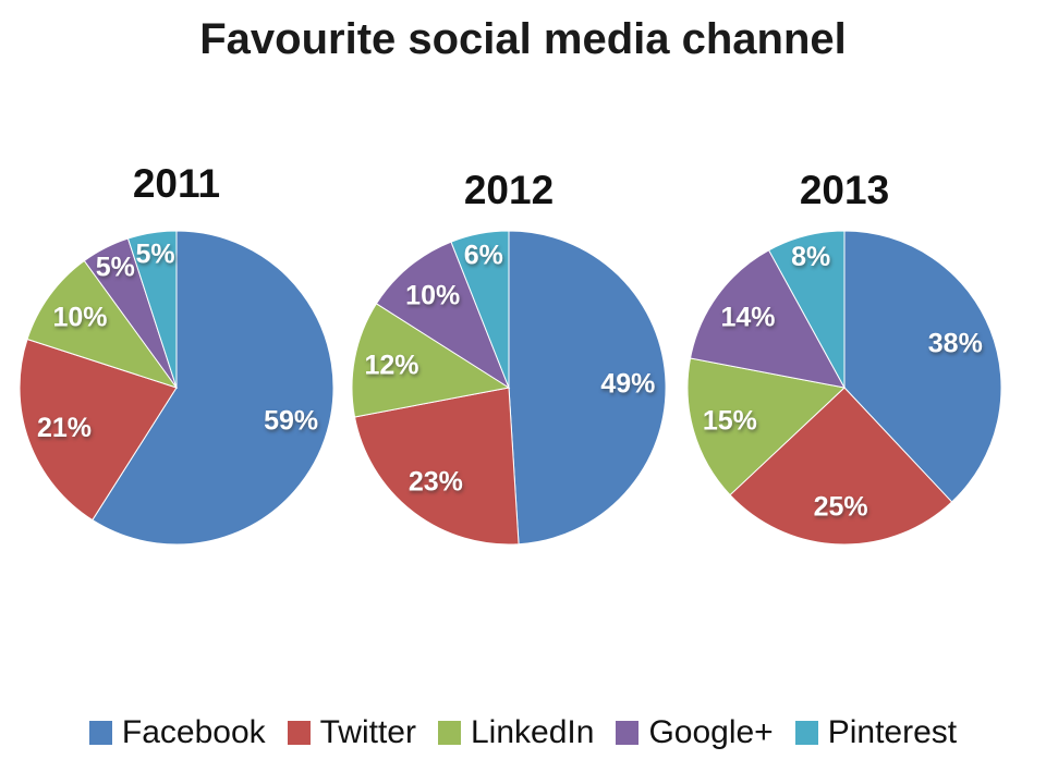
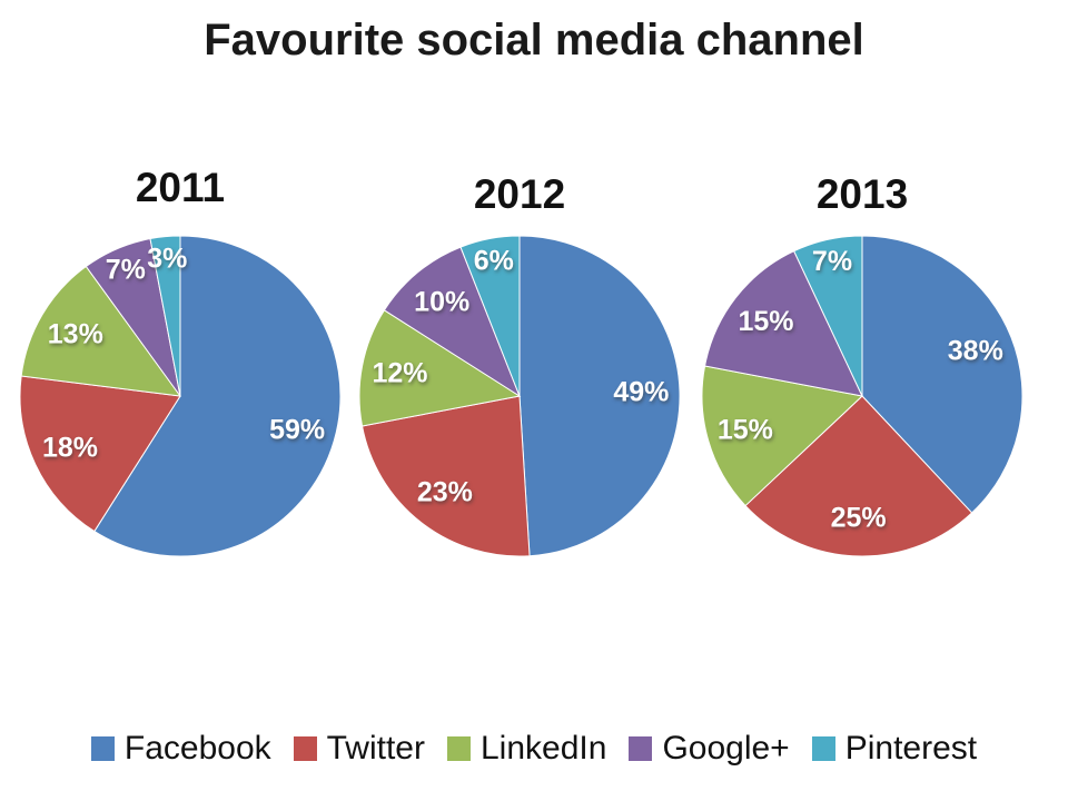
2011/Twitter: 21% -> 18%
2011/LinkedIn: 10% -> 13%
2011/Google+: 5% -> 7%
2011/Pinterest: 5% -> 3%
2013/Google+: 14% -> 15%
2013/Pinterest: 8% -> 7%
